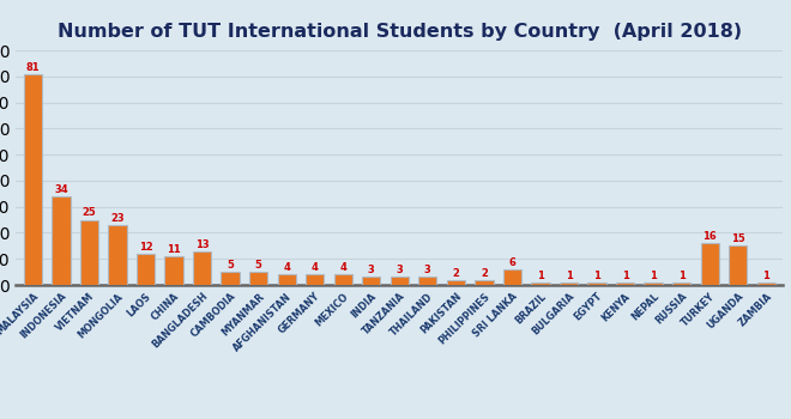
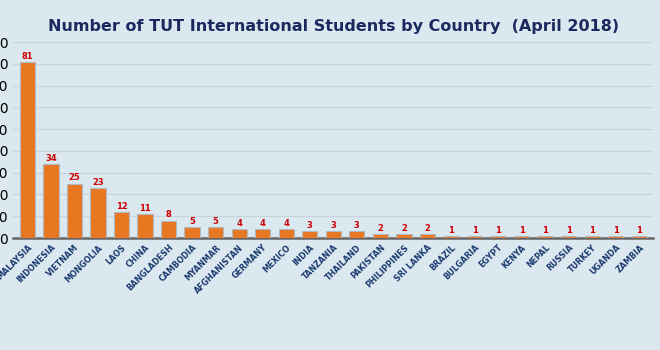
BANGLADESH: 13 -> 8
SRI LANKA: 6 -> 2
TURKEY: 16 -> 1
UGANDA: 15 -> 1
